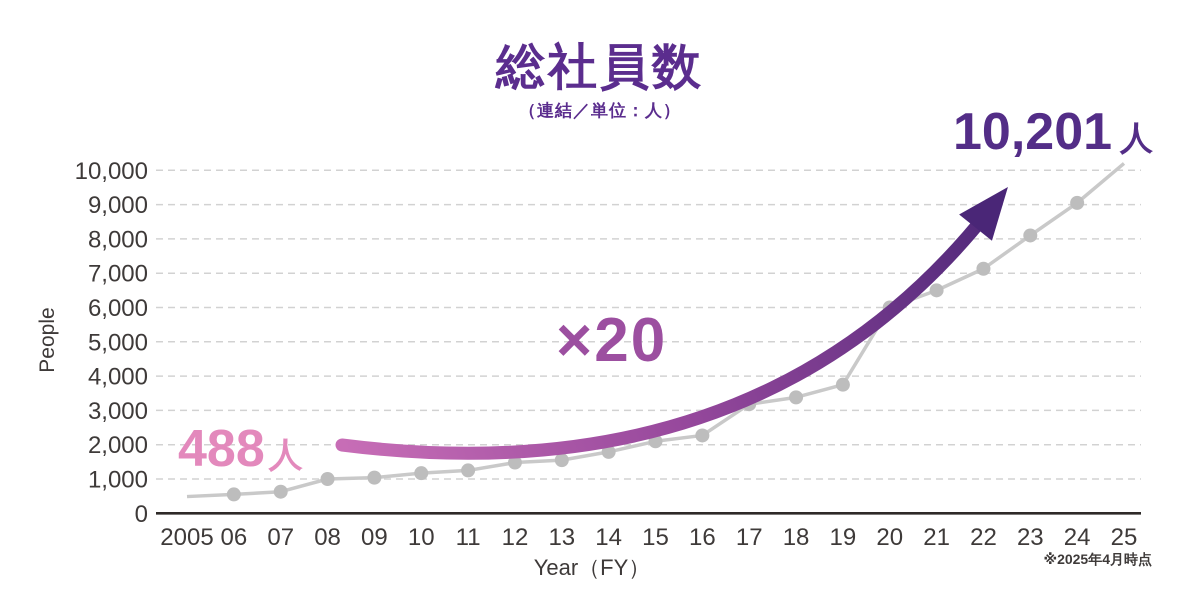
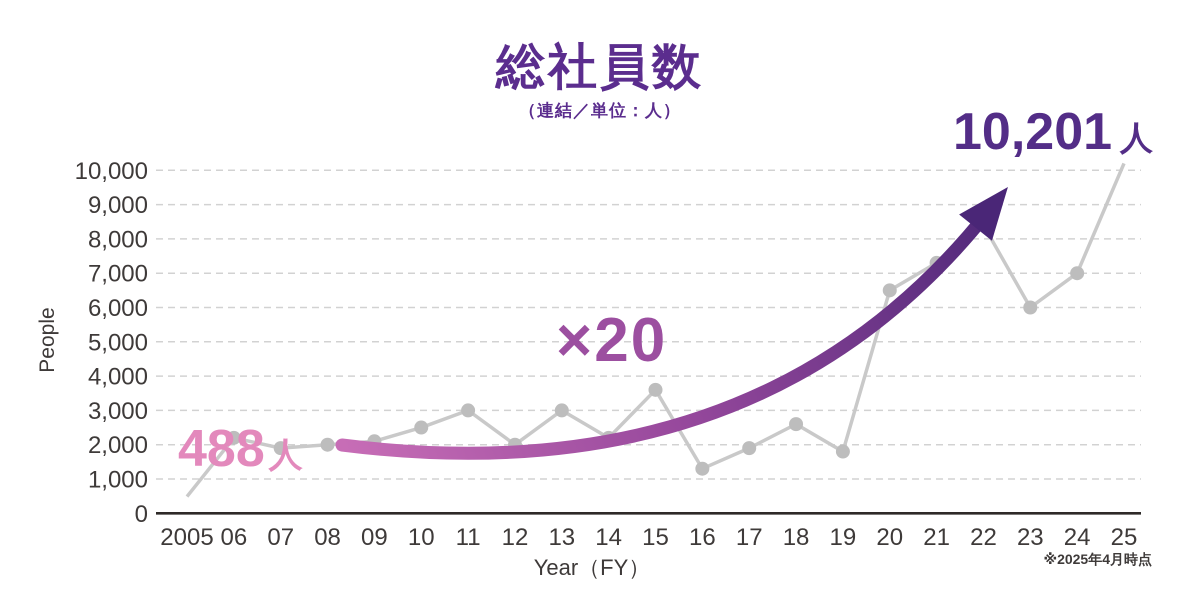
06: 600 -> 2200
07: 600 -> 1900
08: 1000 -> 2000
09: 1000 -> 2100
10: 1200 -> 2500
11: 1200 -> 3000
12: 1500 -> 2000
13: 1600 -> 3000
14: 1800 -> 2200
15: 2100 -> 3600
16: 2300 -> 1300
17: 3200 -> 1900
18: 3400 -> 2600
19: 3800 -> 1800
20: 6000 -> 6500
21: 6500 -> 7300
22: 7100 -> 8400
23: 8100 -> 6000
24: 9000 -> 7000
